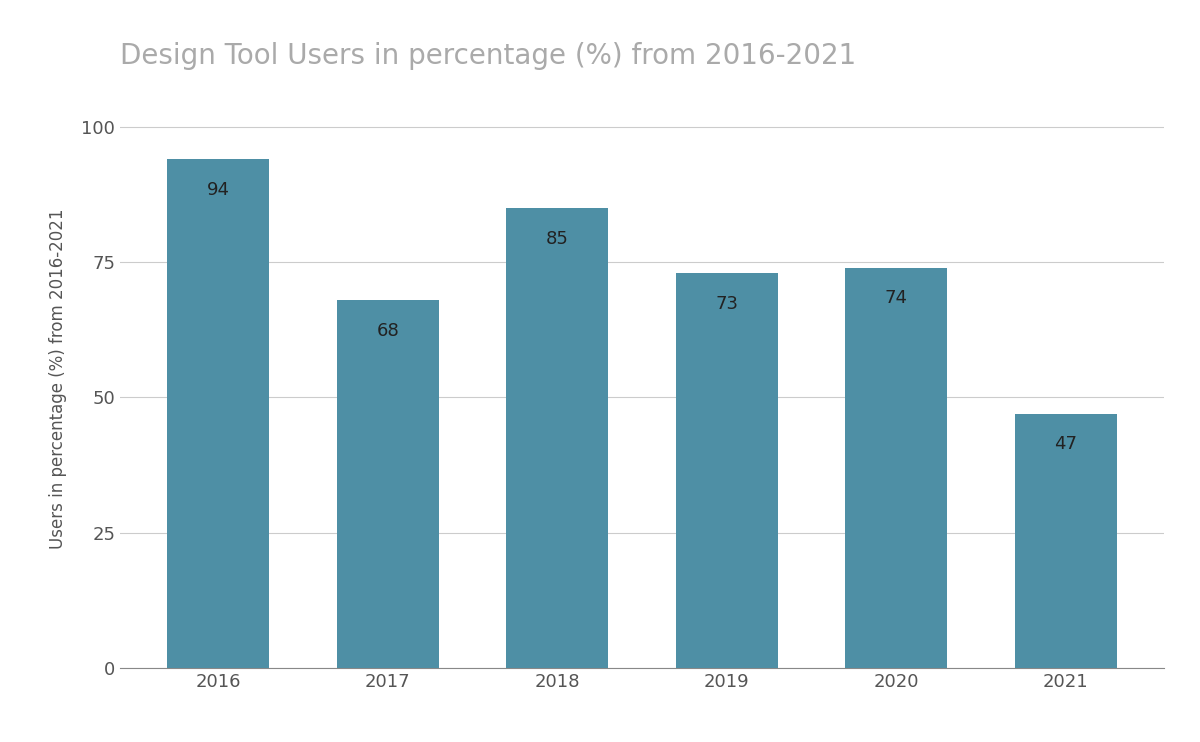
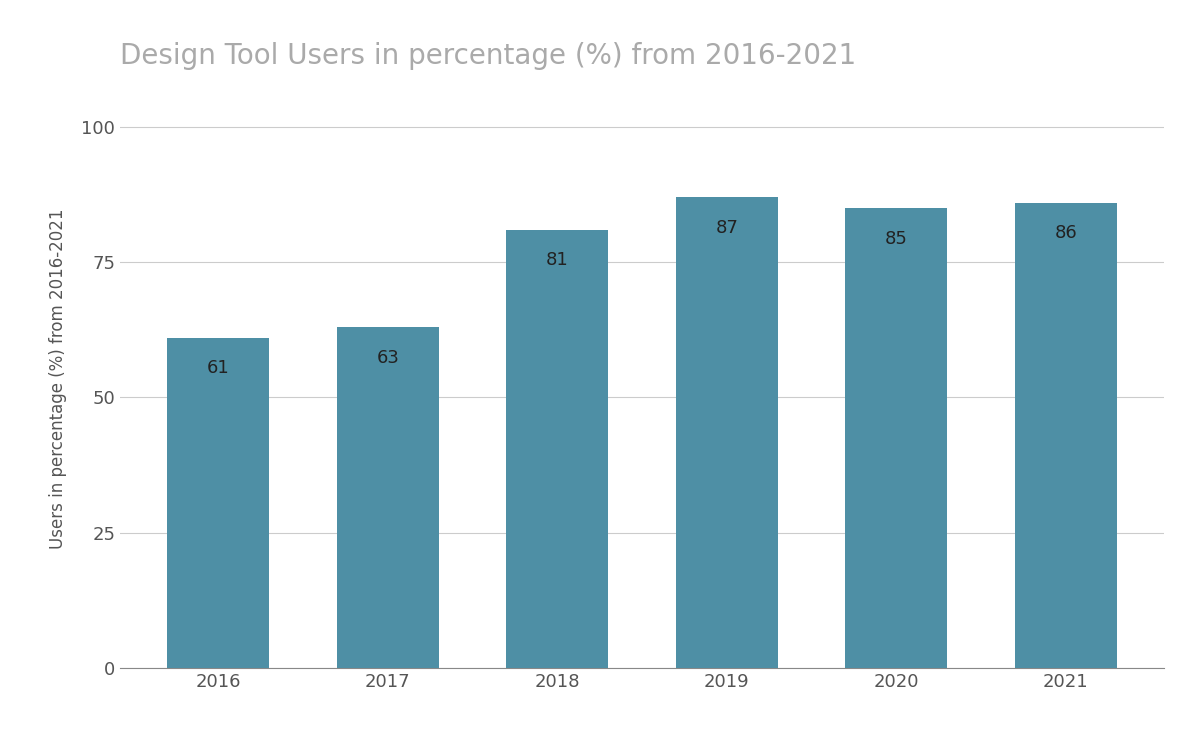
2016: 94 -> 61
2017: 68 -> 63
2018: 85 -> 81
2019: 73 -> 87
2020: 74 -> 85
2021: 47 -> 86
